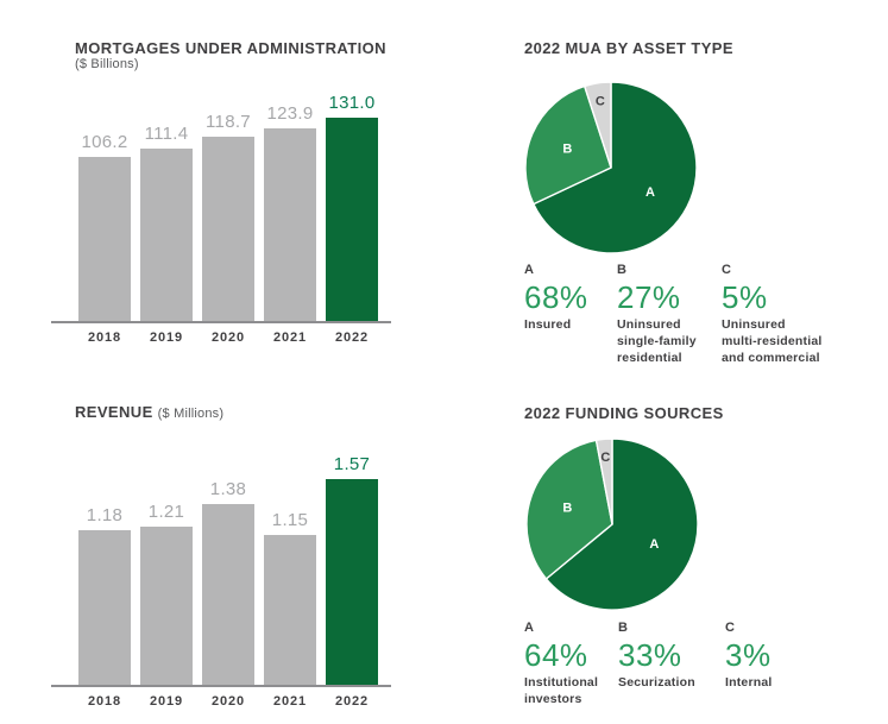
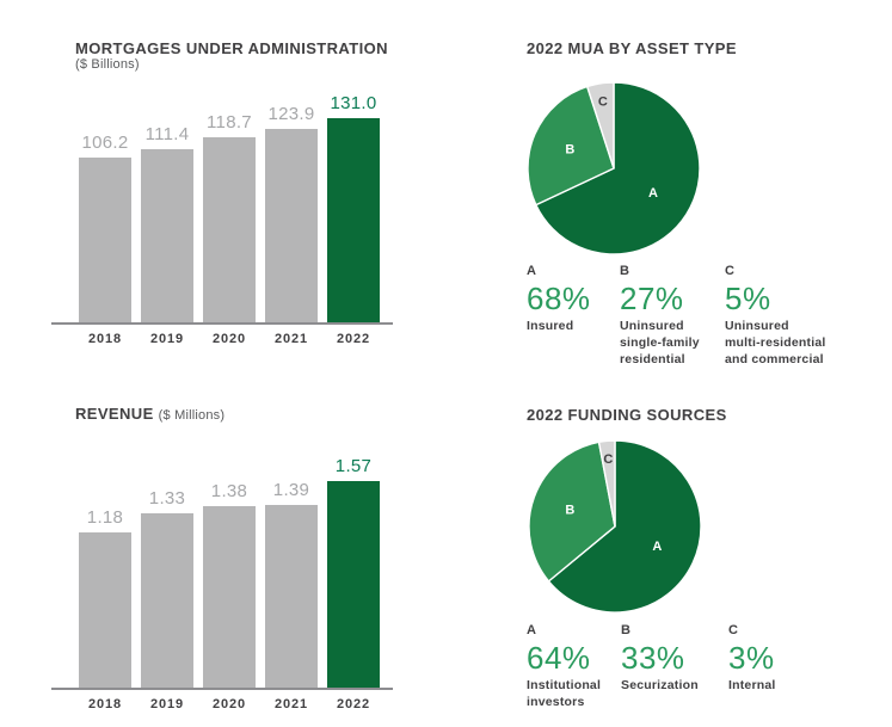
REVENUE/2019: 1.21 -> 1.33
REVENUE/2021: 1.15 -> 1.39
